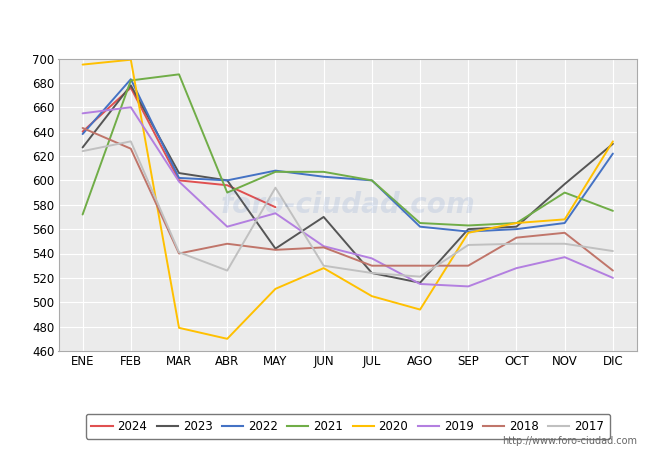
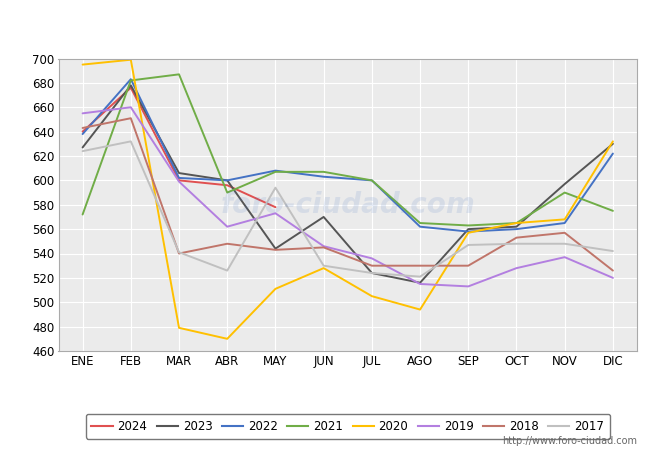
2018/FEB: 626 -> 651
